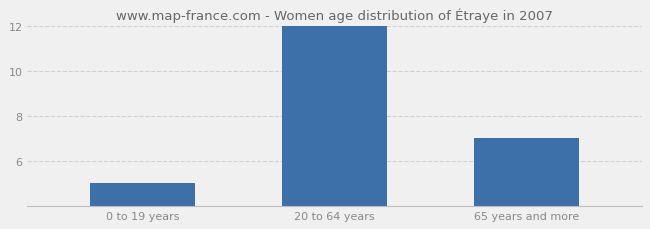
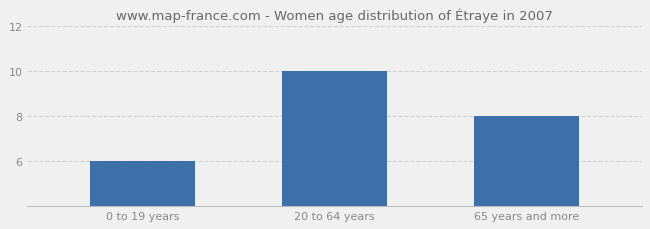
0 to 19 years: 5 -> 6
20 to 64 years: 12 -> 10
65 years and more: 7 -> 8
